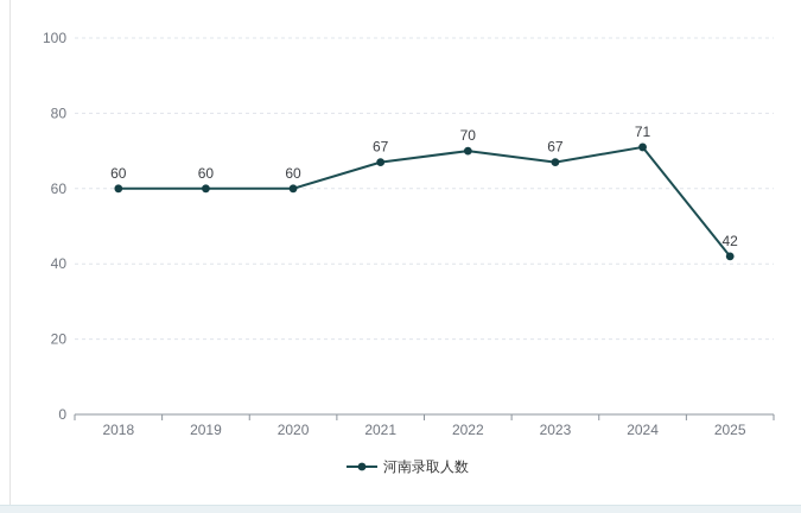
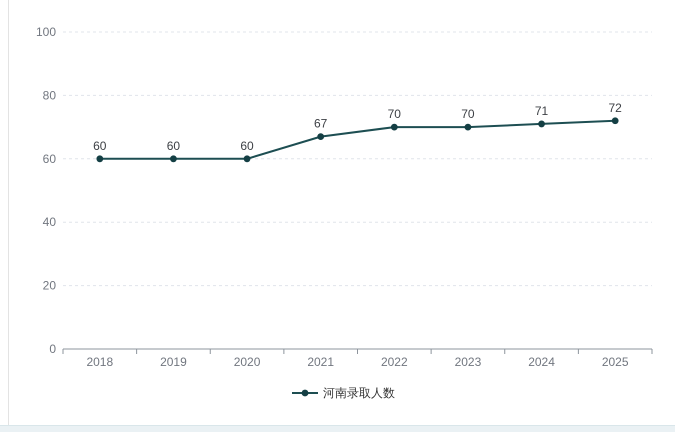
2023: 67 -> 70
2025: 42 -> 72
